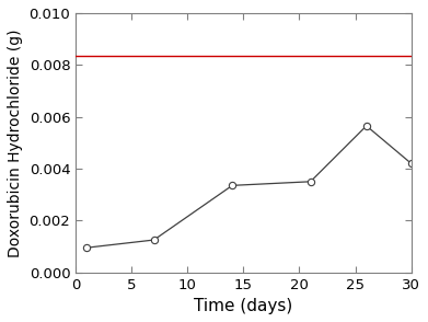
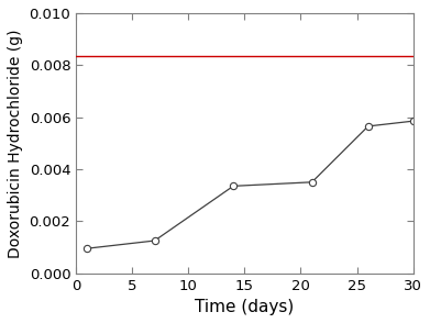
30: 0.00420 -> 0.00585
